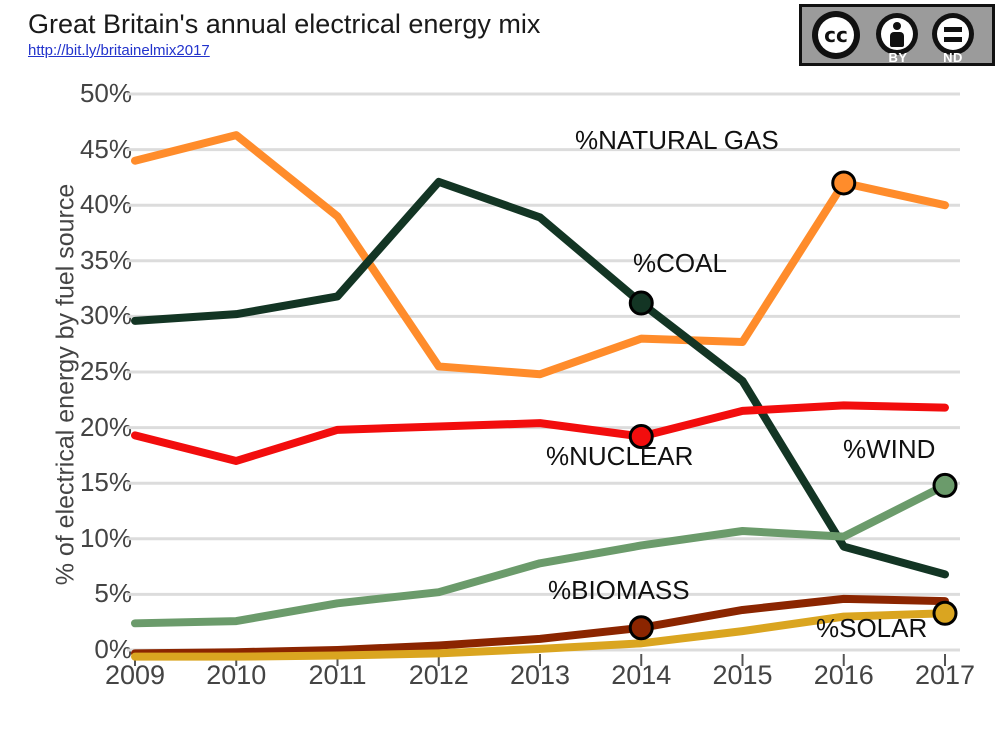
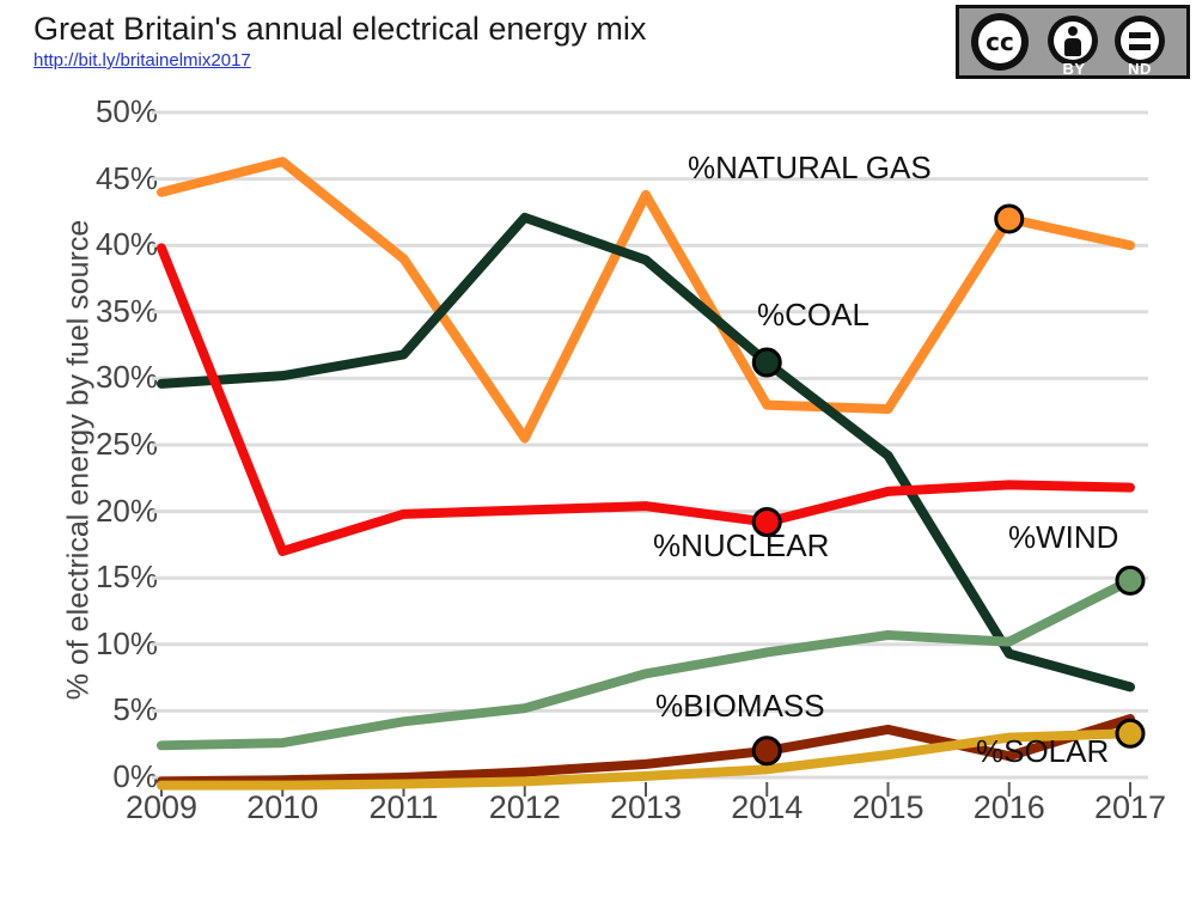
%NUCLEAR/2009: 19.3% -> 39.8%
%NATURAL GAS/2013: 24.8% -> 43.8%
%BIOMASS/2016: 4.6% -> 1.6%
